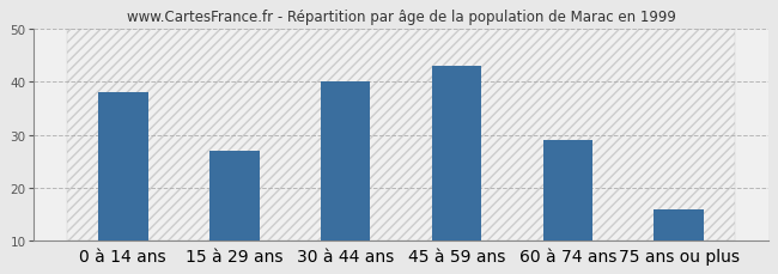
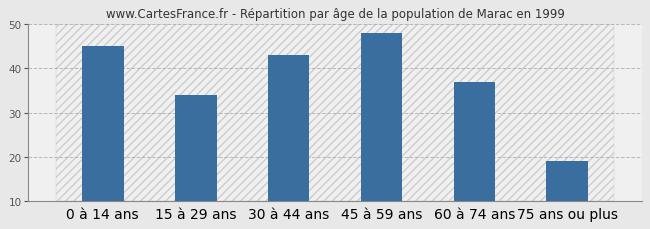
0 à 14 ans: 38 -> 45
15 à 29 ans: 27 -> 34
30 à 44 ans: 40 -> 43
45 à 59 ans: 43 -> 48
60 à 74 ans: 29 -> 37
75 ans ou plus: 16 -> 19
